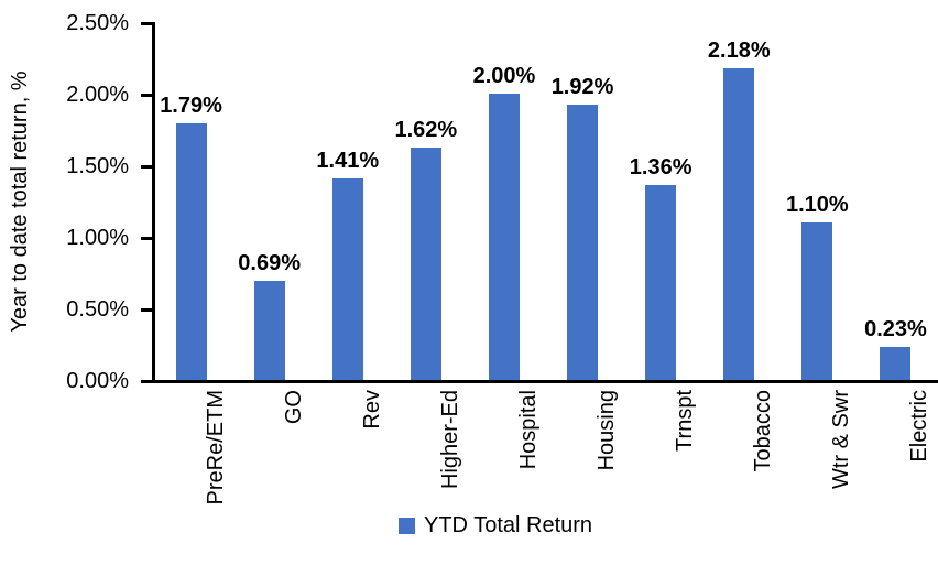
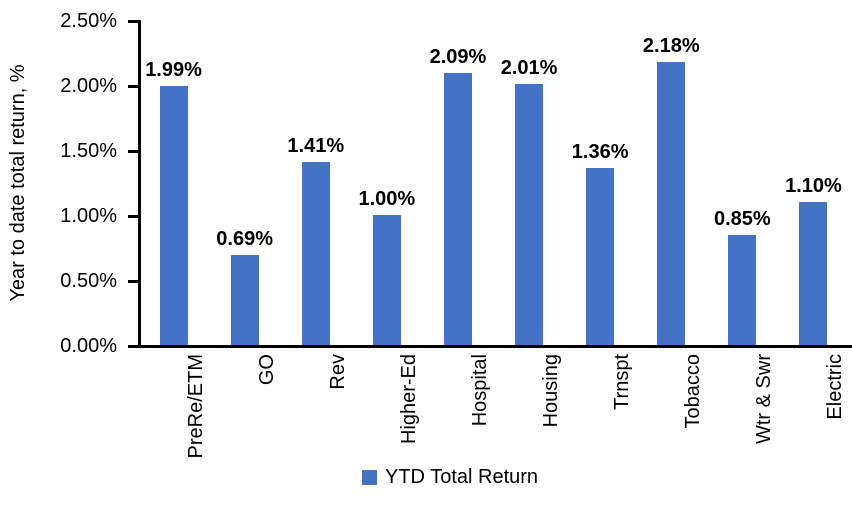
PreRe/ETM: 1.79% -> 1.99%
Higher-Ed: 1.62% -> 1.00%
Hospital: 2.00% -> 2.09%
Housing: 1.92% -> 2.01%
Wtr & Swr: 1.10% -> 0.85%
Electric: 0.23% -> 1.10%
